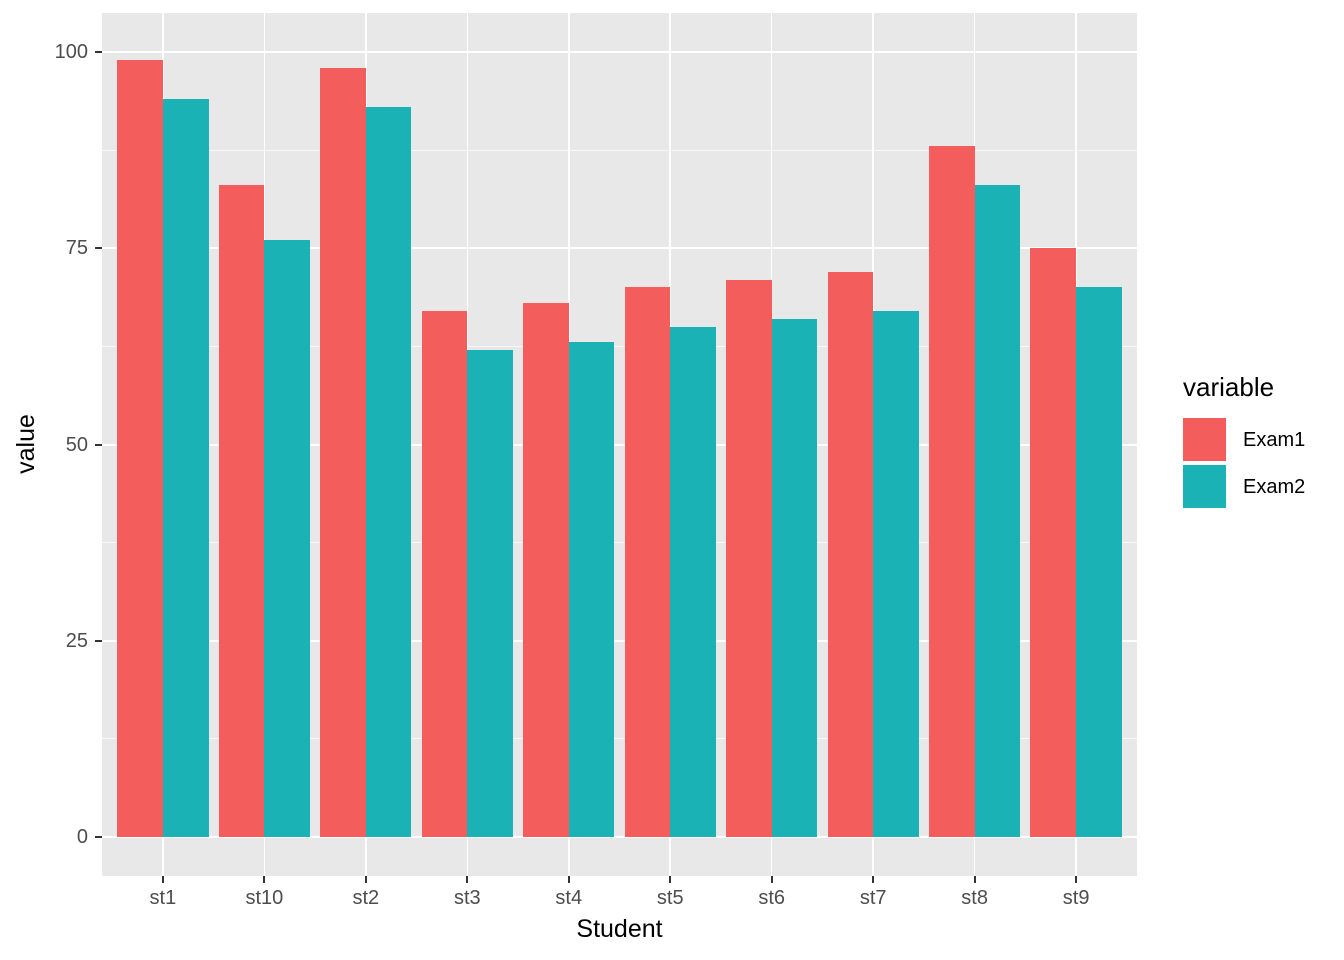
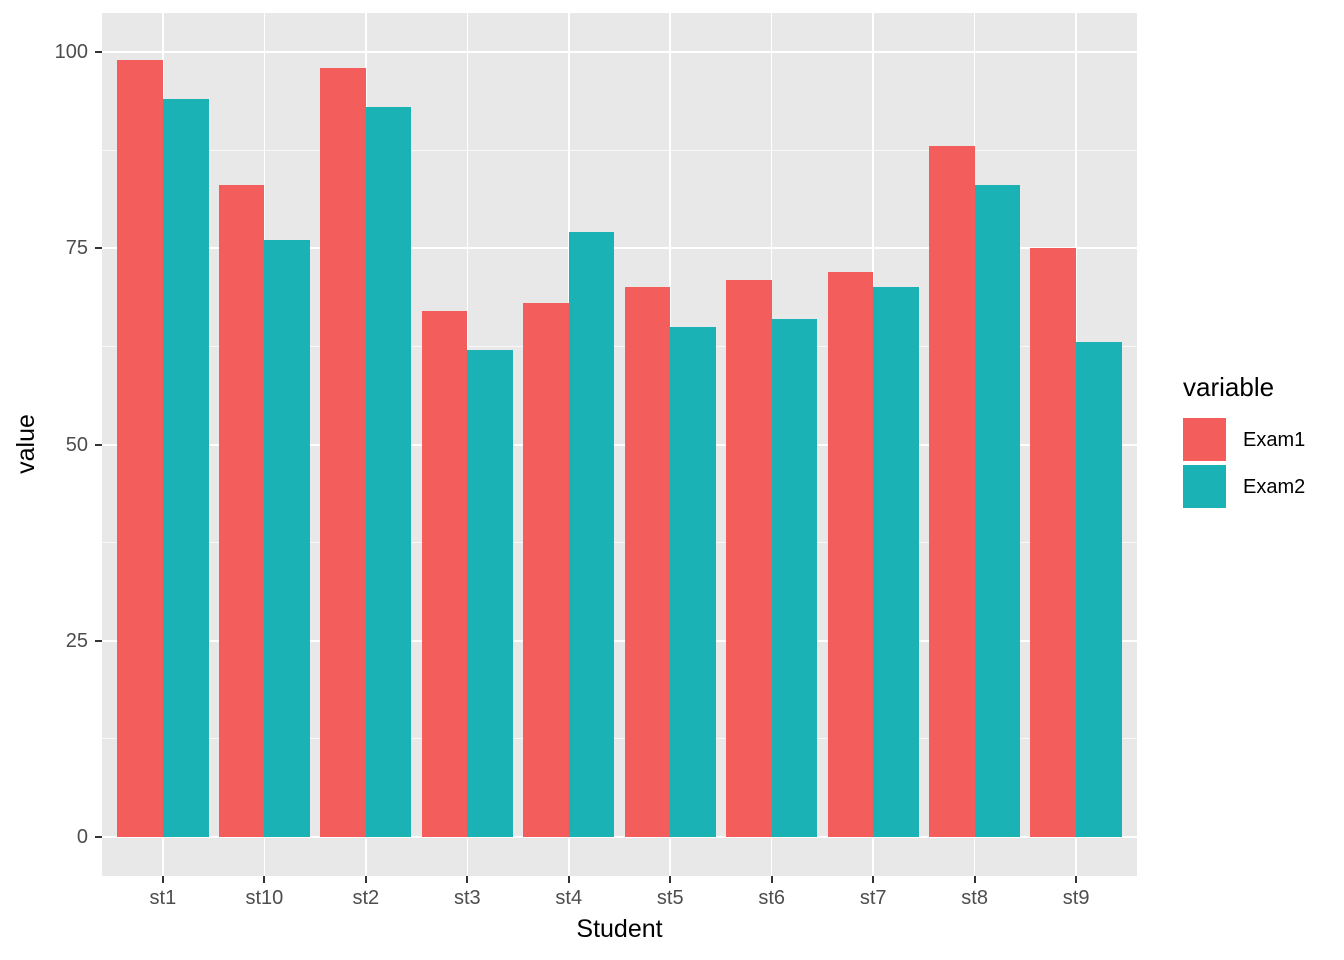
Exam2/st4: 63 -> 77
Exam2/st7: 67 -> 70
Exam2/st9: 70 -> 63
